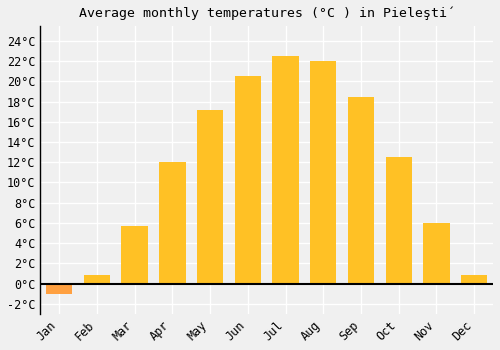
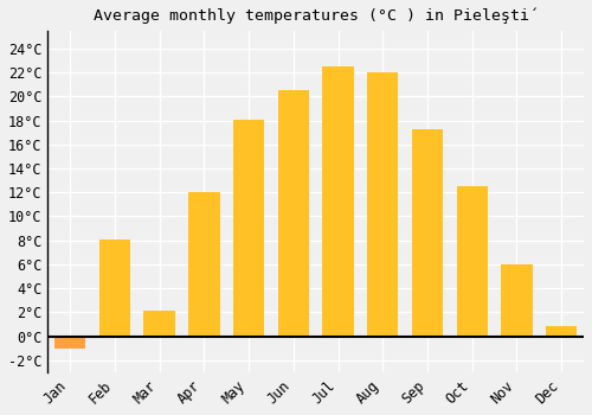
Feb: 0.8°C -> 8.1°C
Mar: 5.7°C -> 2.1°C
May: 17.2°C -> 18.1°C
Sep: 18.5°C -> 17.3°C
